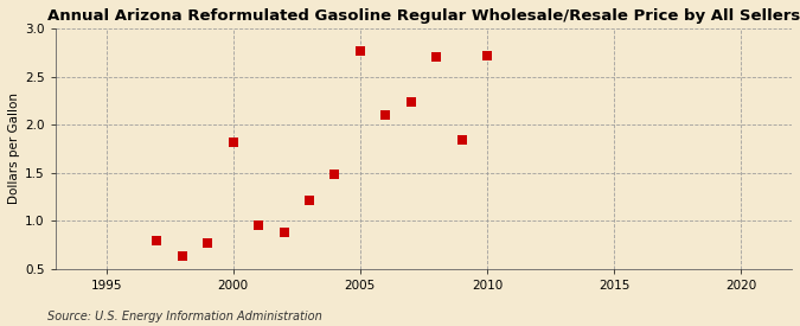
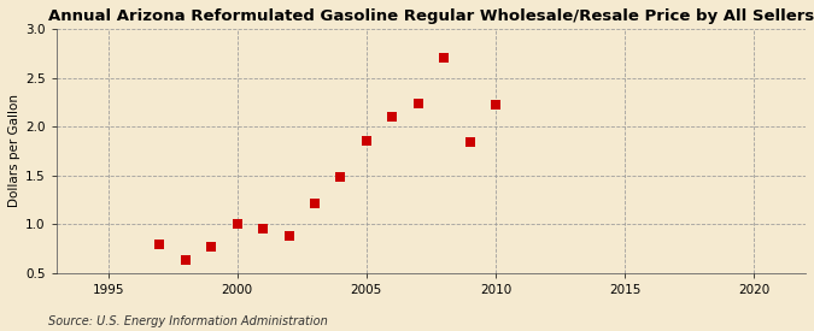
2000: 1.82 -> 1.00
2005: 2.76 -> 1.85
2010: 2.72 -> 2.22
